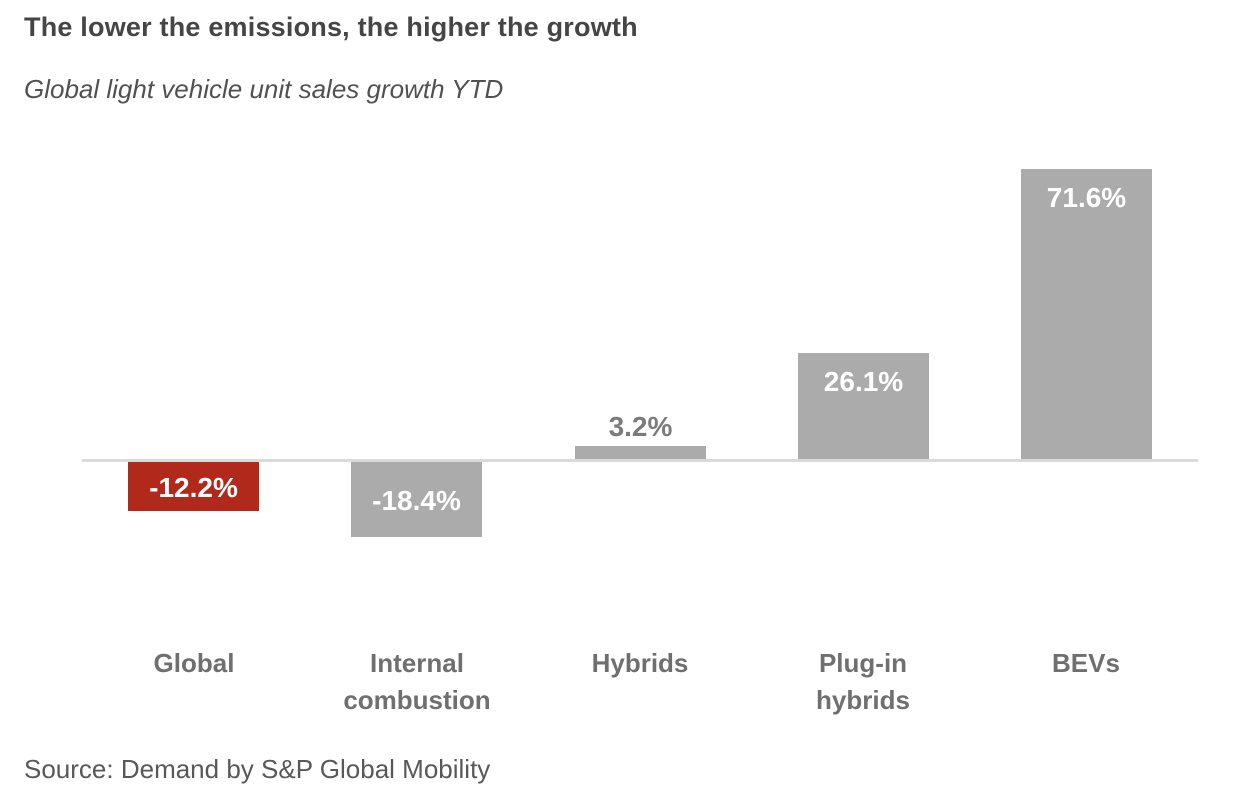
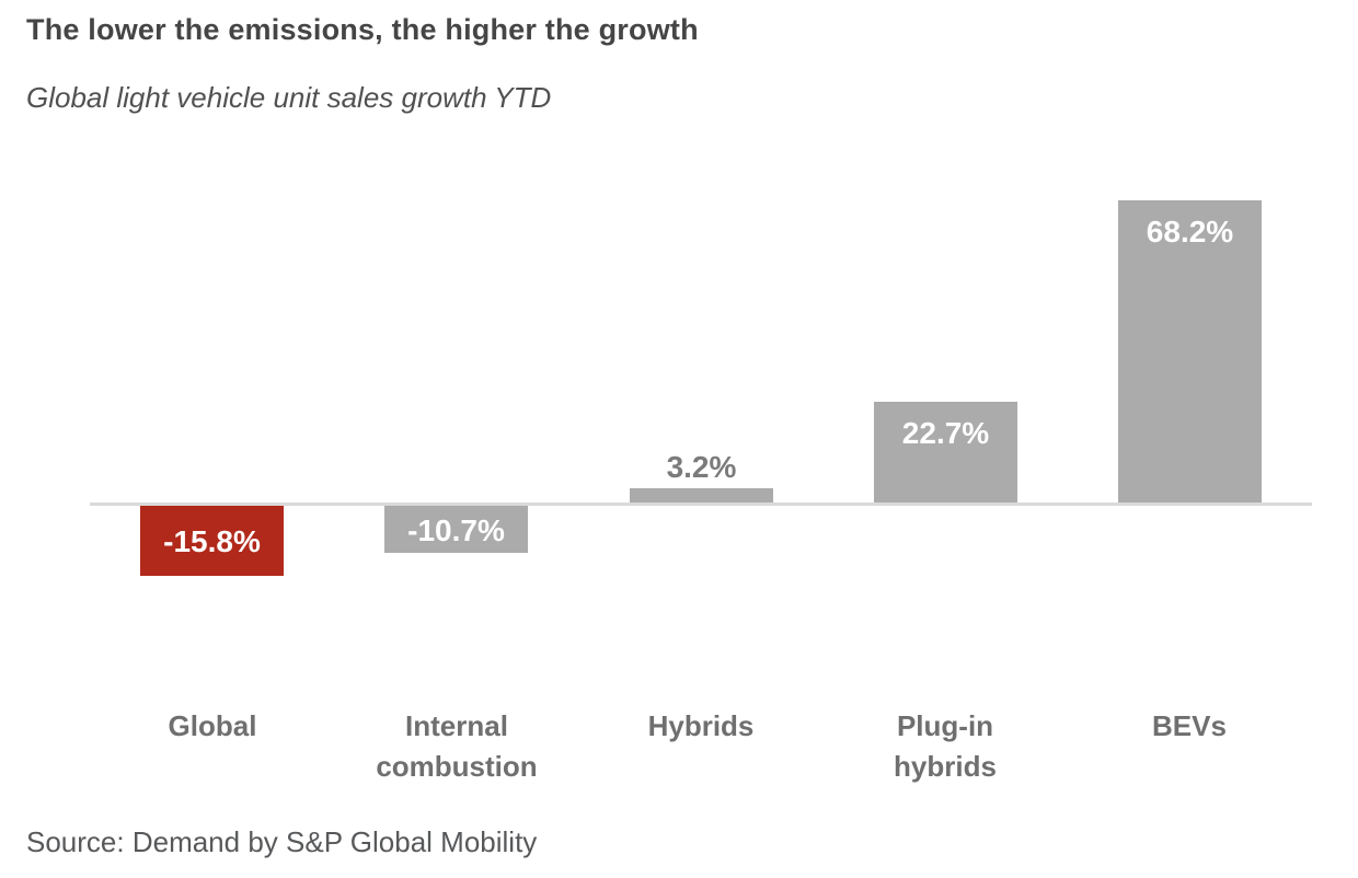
Global: -12.2% -> -15.8%
Internal combustion: -18.4% -> -10.7%
Plug-in hybrids: 26.1% -> 22.7%
BEVs: 71.6% -> 68.2%
